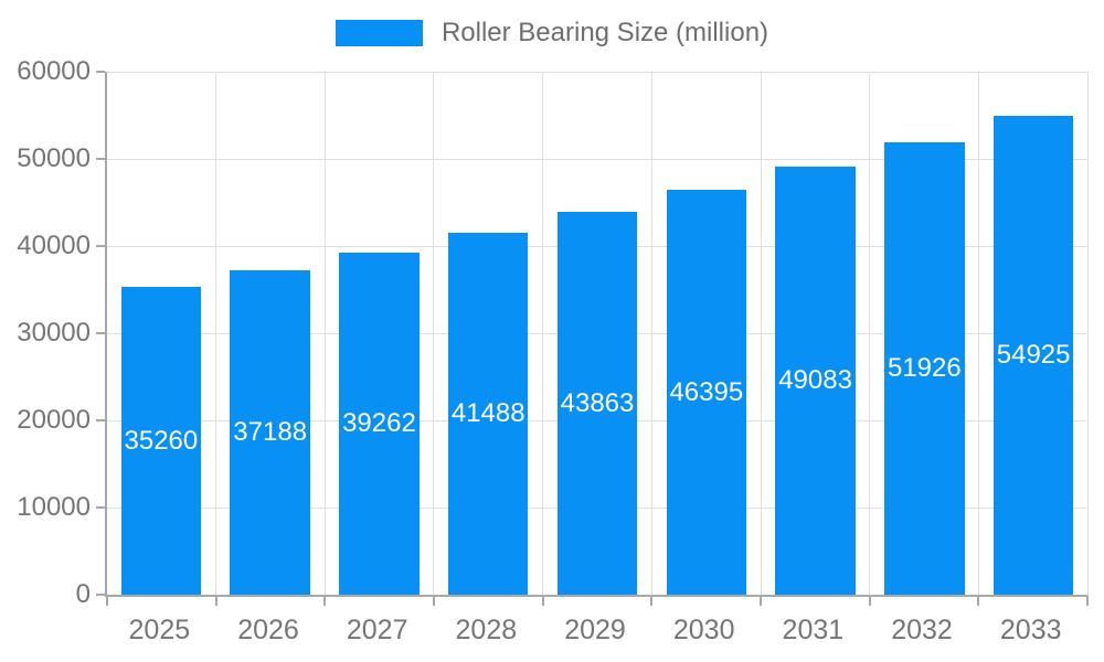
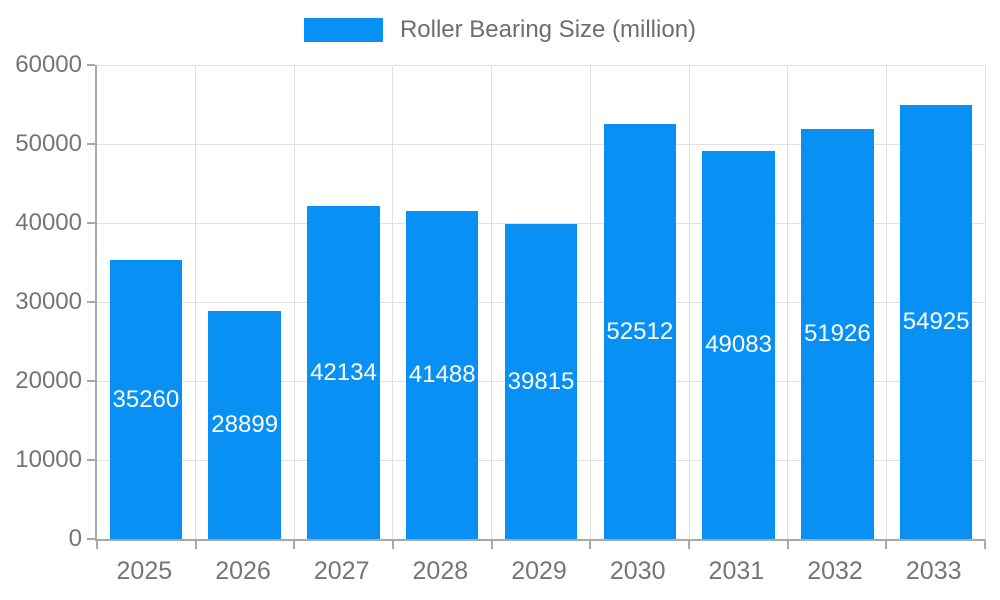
2026: 37188 -> 28899
2027: 39262 -> 42134
2029: 43863 -> 39815
2030: 46395 -> 52512
